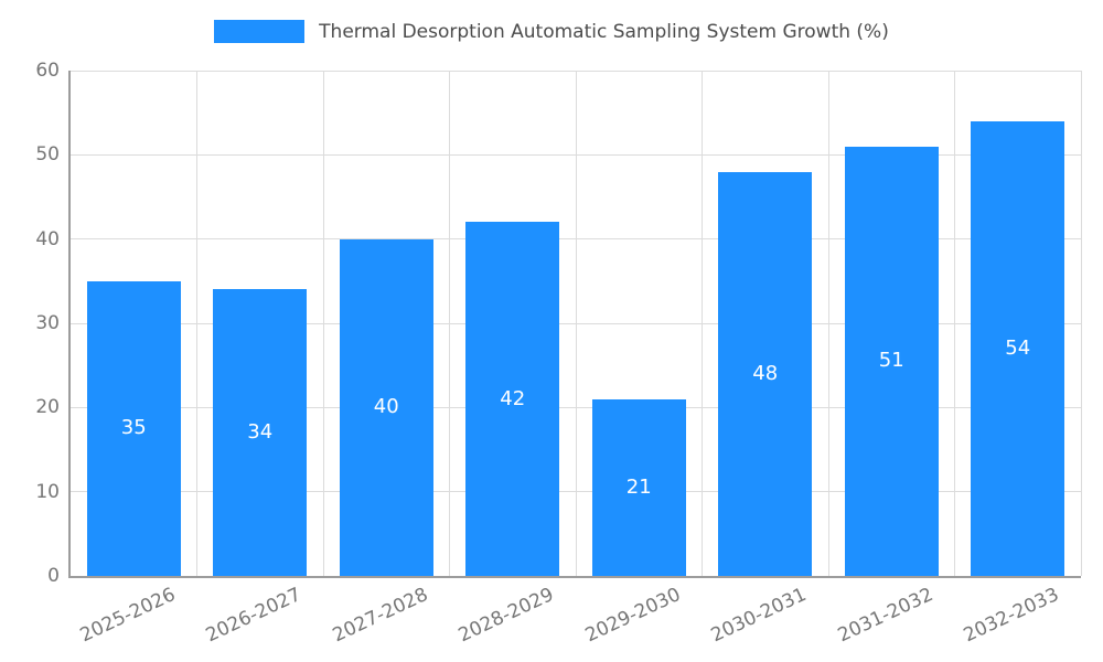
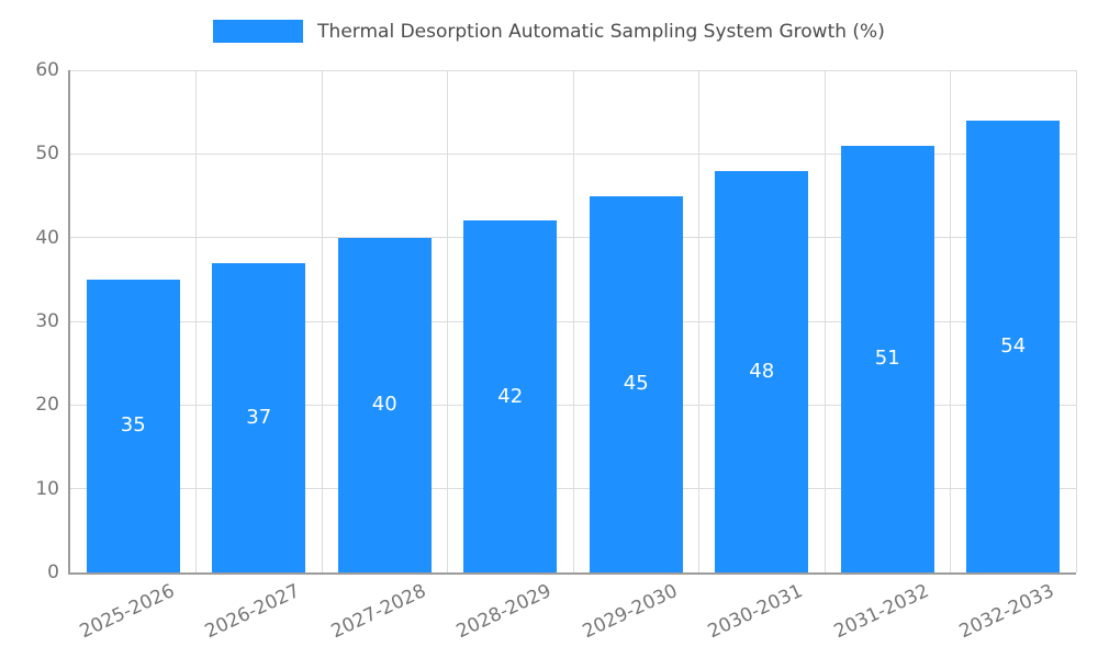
2026-2027: 34 -> 37
2029-2030: 21 -> 45
